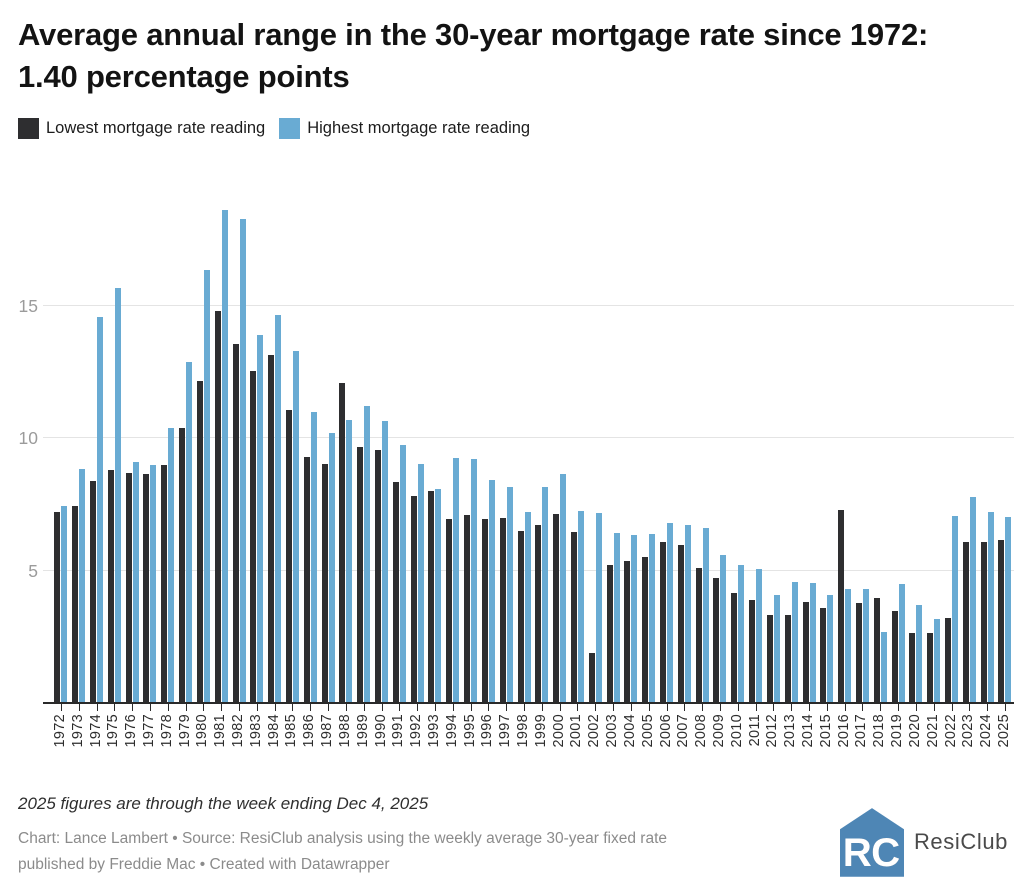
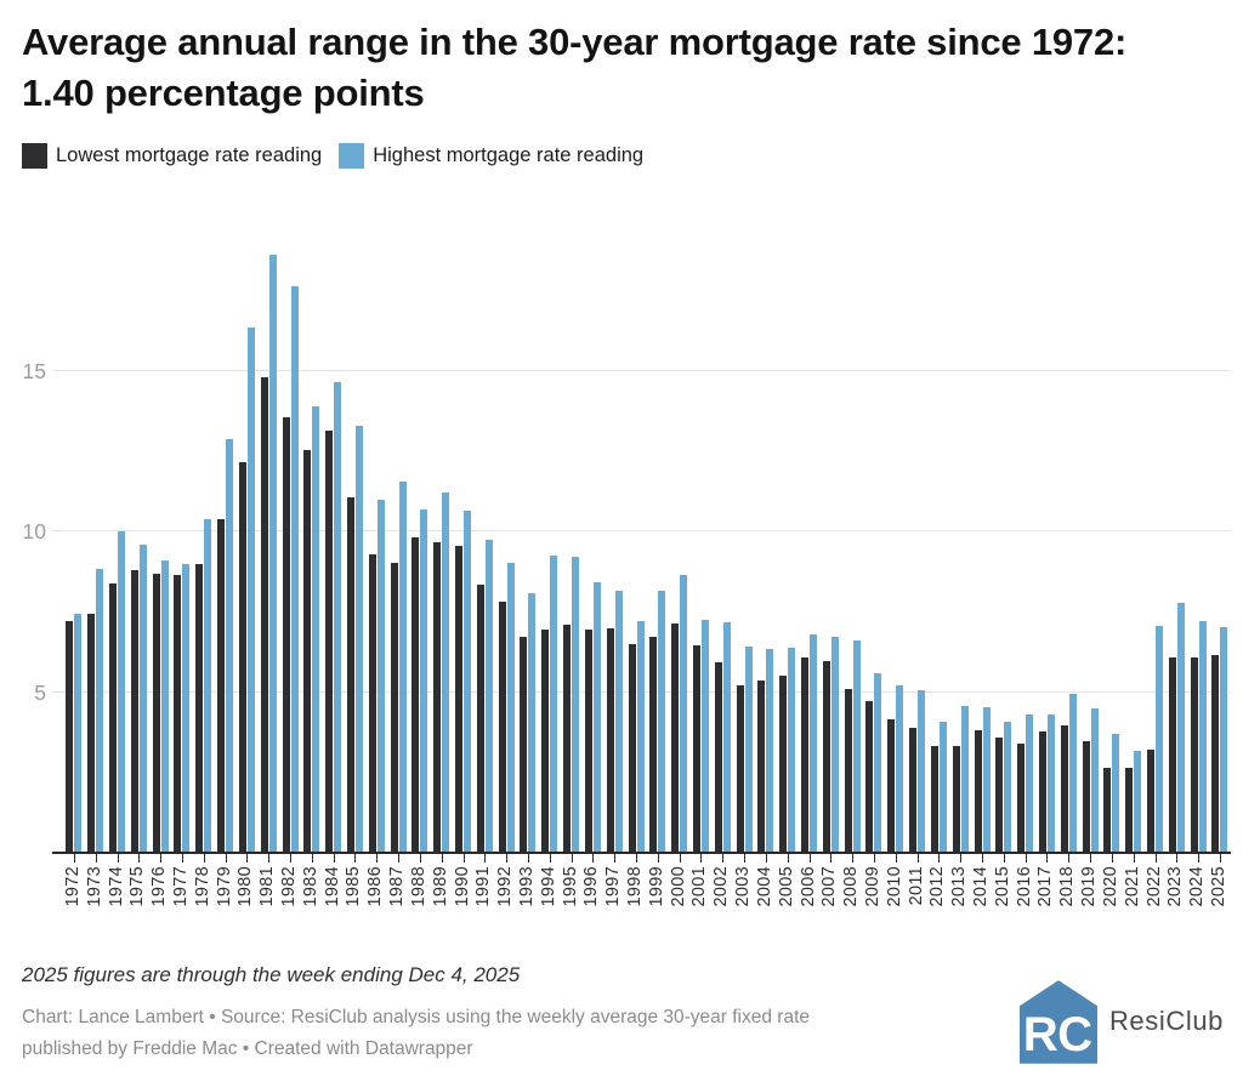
Highest mortgage rate reading/1974: 14.6 -> 10.0
Highest mortgage rate reading/1975: 15.7 -> 9.6
Highest mortgage rate reading/1982: 18.3 -> 17.7
Highest mortgage rate reading/1987: 10.2 -> 11.6
Lowest mortgage rate reading/1988: 12.1 -> 9.8
Lowest mortgage rate reading/1993: 8.0 -> 6.7
Lowest mortgage rate reading/2002: 1.9 -> 5.9
Lowest mortgage rate reading/2016: 7.3 -> 3.4
Highest mortgage rate reading/2018: 2.7 -> 4.9
